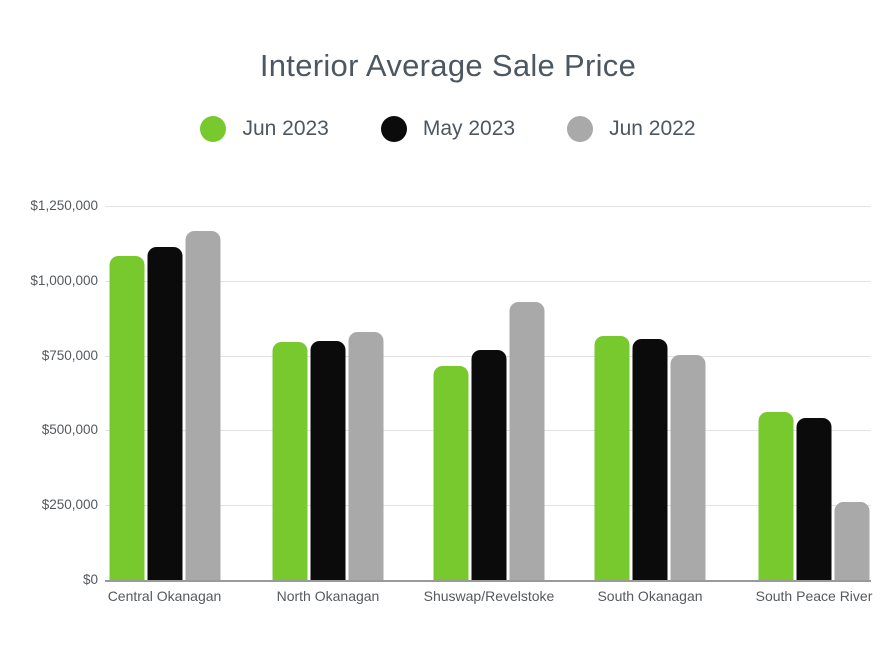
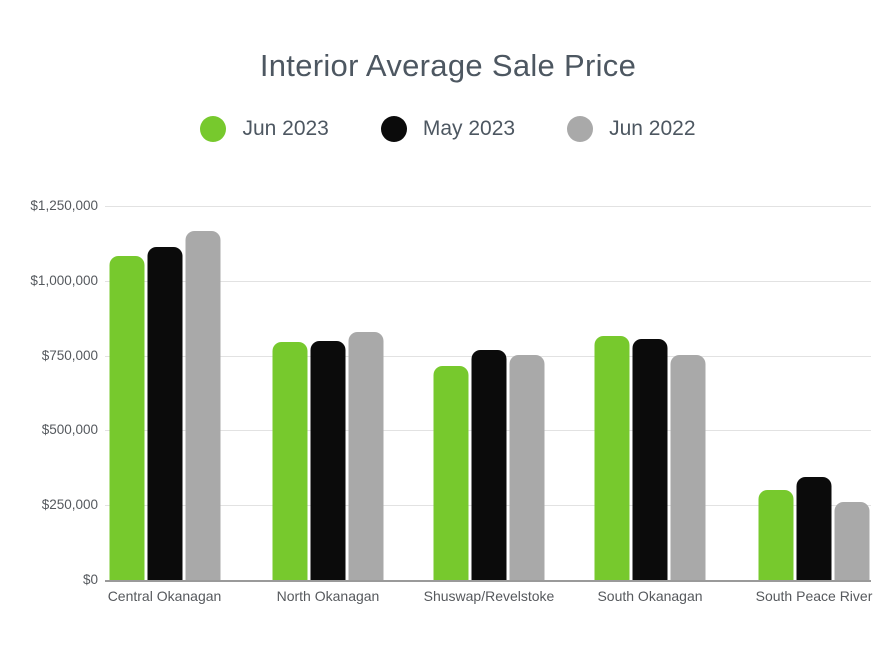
Jun 2022/Shuswap/Revelstoke: $930000 -> $750000
Jun 2023/South Peace River: $560000 -> $300000
May 2023/South Peace River: $540000 -> $340000
